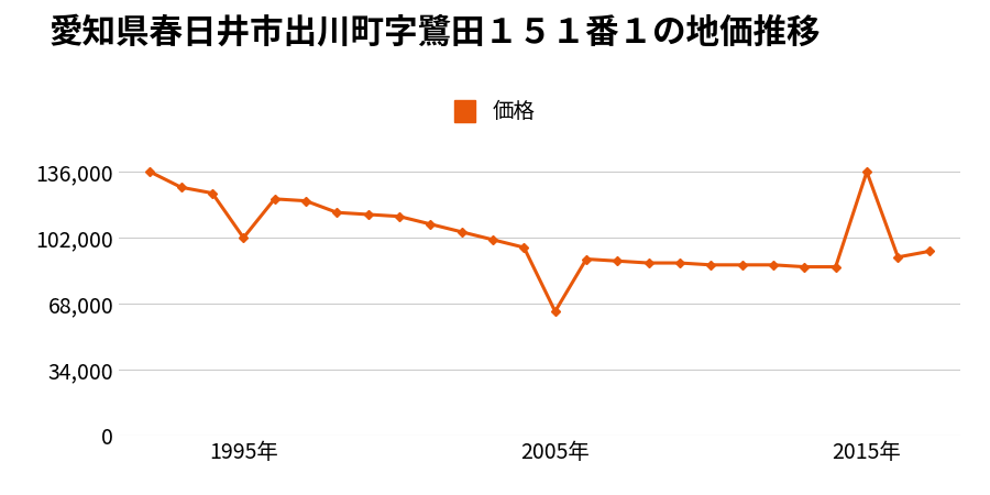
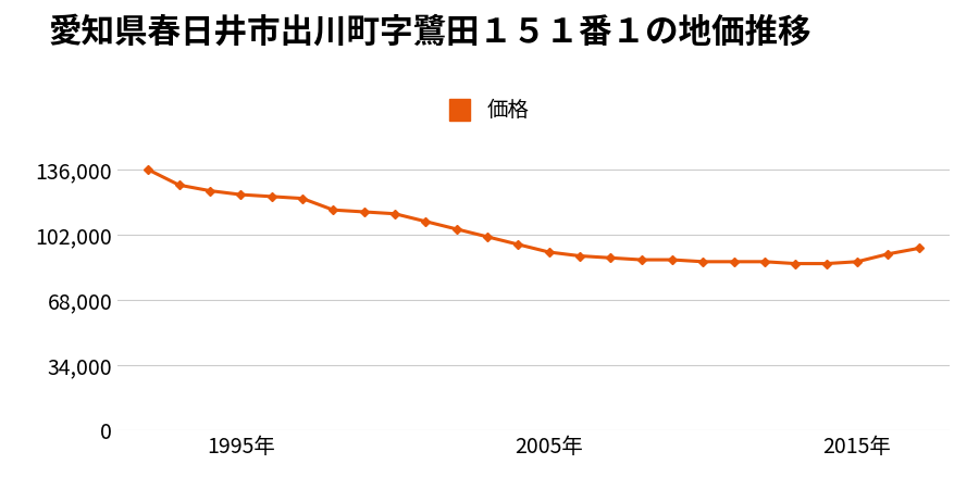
1995年: 102,000 -> 123,000
2005年: 64,000 -> 93,000
2015年: 136,000 -> 88,000
